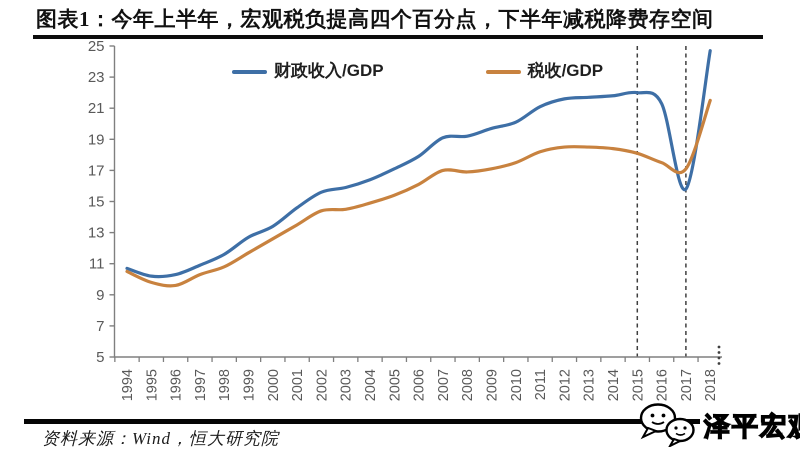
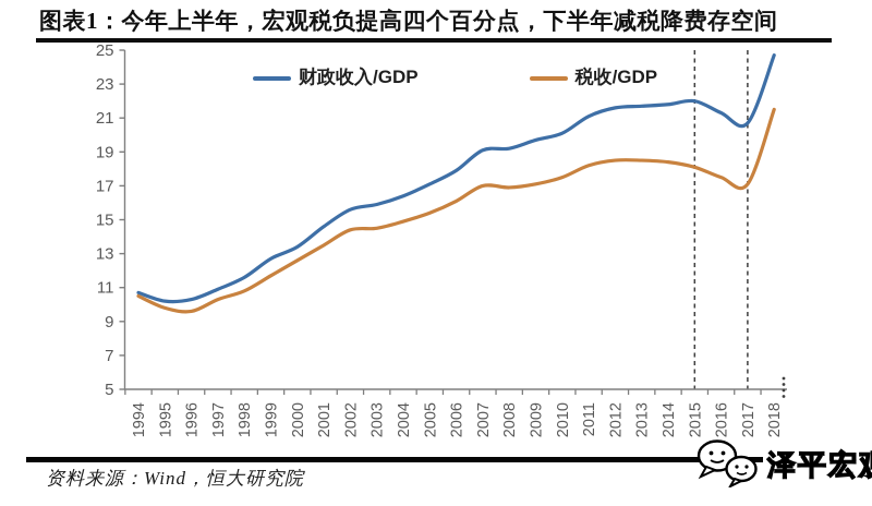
财政收入/GDP/2017: 15.8 -> 20.7
